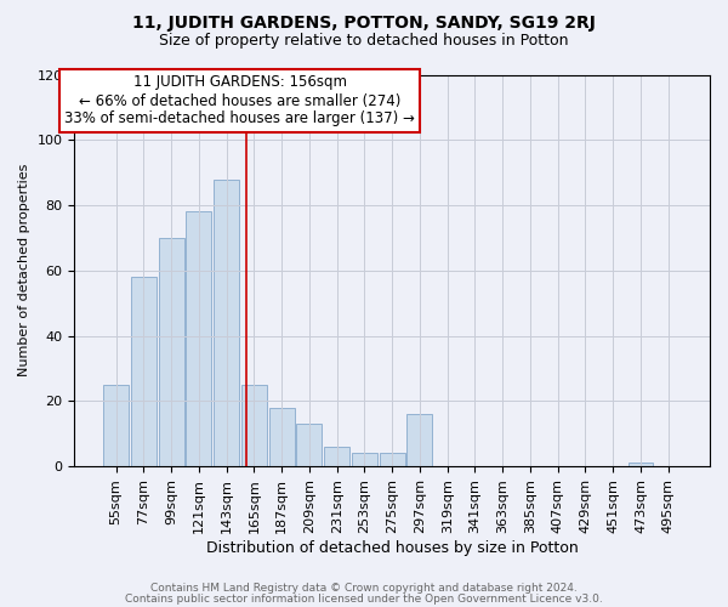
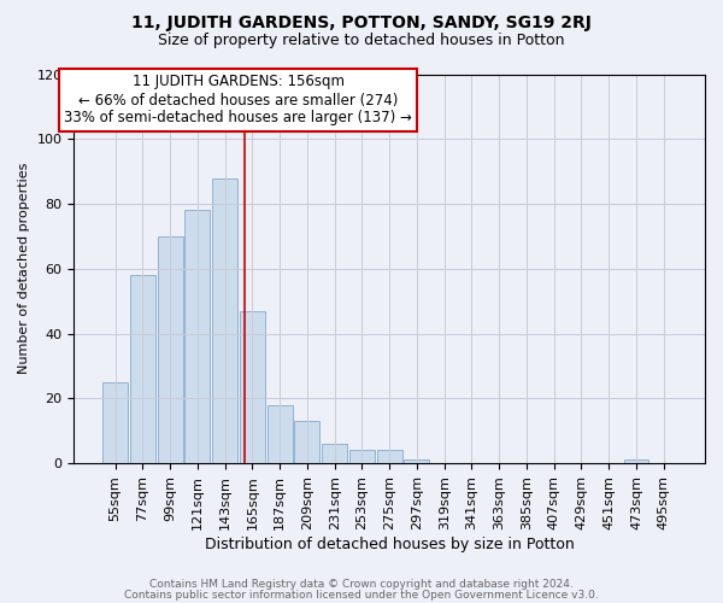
165sqm: 25 -> 47
297sqm: 16 -> 1
